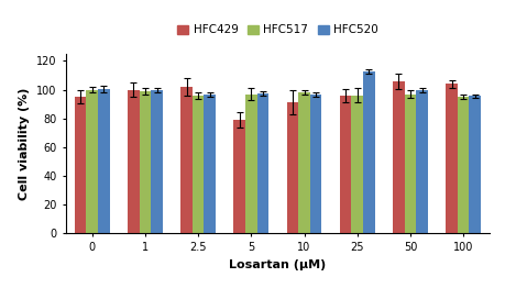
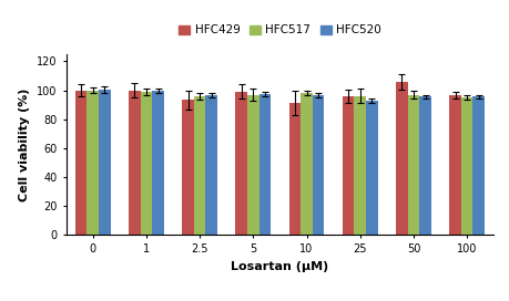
HFC429/0: 95 -> 100
HFC429/2.5: 102 -> 94
HFC429/5: 79 -> 99
HFC520/25: 113 -> 92
HFC520/50: 100 -> 96
HFC429/100: 104 -> 96
